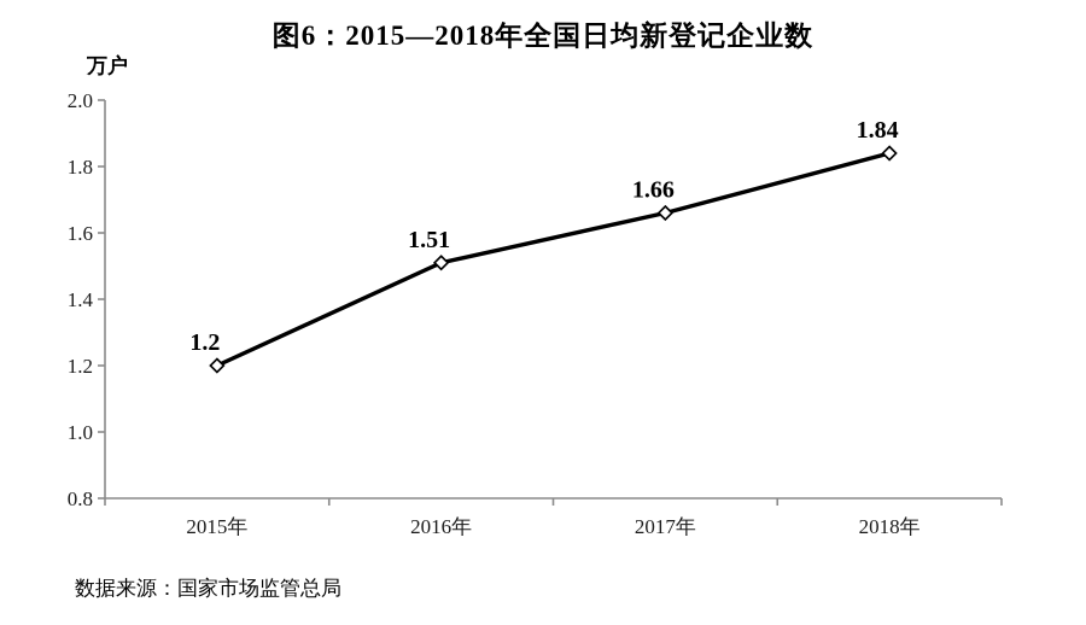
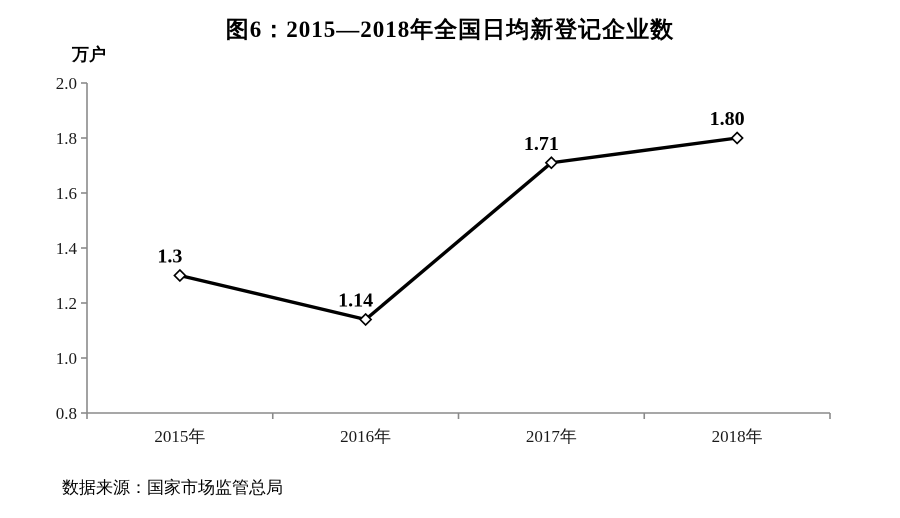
2015年: 1.2 -> 1.3
2016年: 1.51 -> 1.14
2017年: 1.66 -> 1.71
2018年: 1.84 -> 1.80
